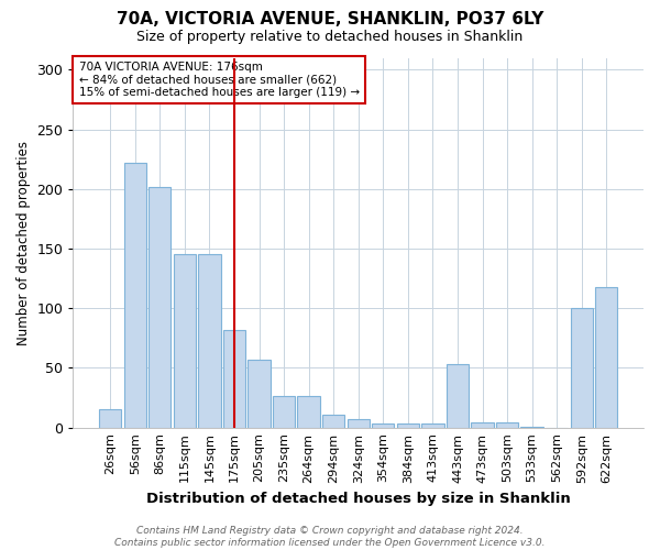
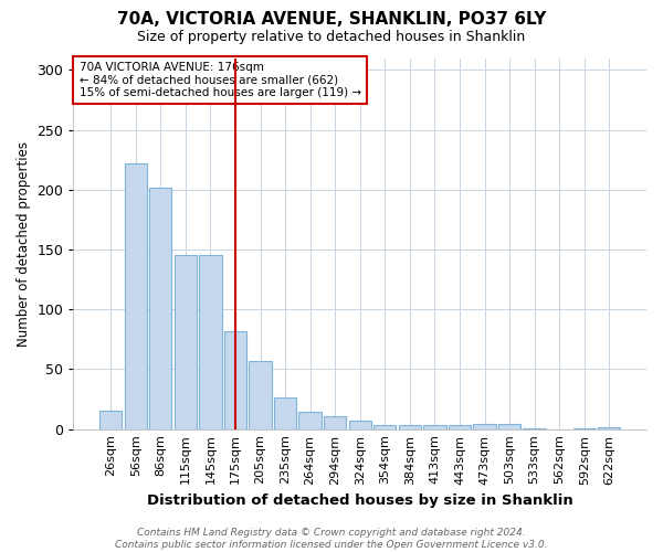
264sqm: 26 -> 14
443sqm: 53 -> 3
592sqm: 100 -> 1
622sqm: 118 -> 2
